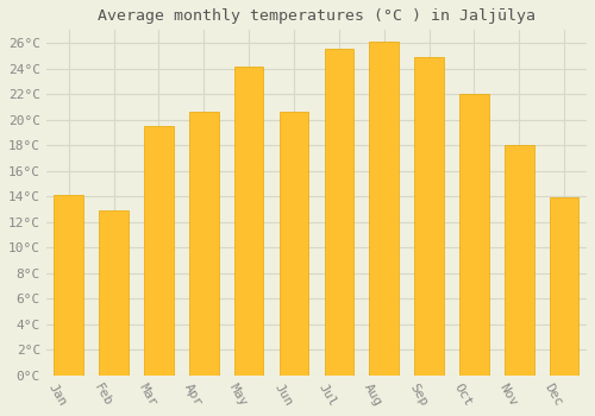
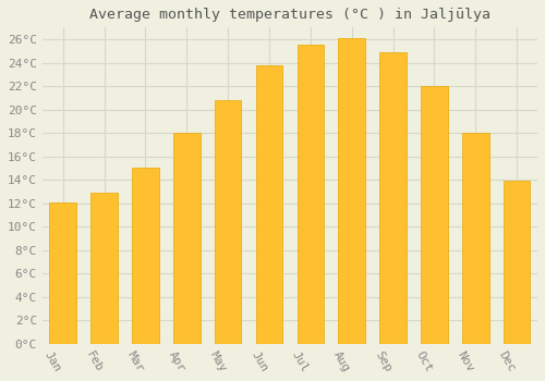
Jan: 14.1°C -> 12.1°C
Mar: 19.5°C -> 15.0°C
Apr: 20.6°C -> 18.0°C
May: 24.1°C -> 20.8°C
Jun: 20.6°C -> 23.8°C
